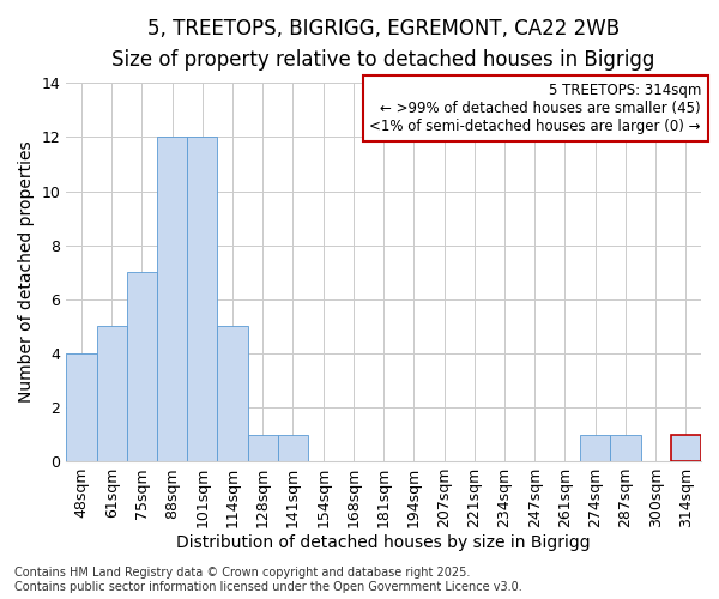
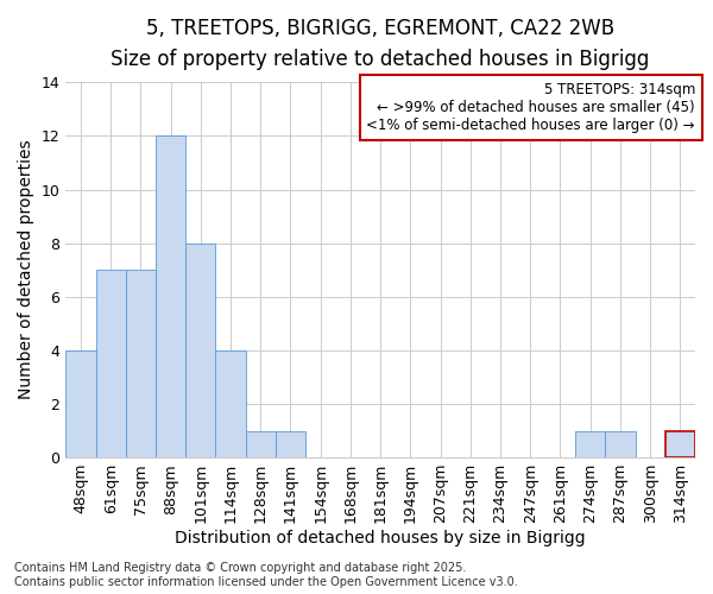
61sqm: 5 -> 7
101sqm: 12 -> 8
114sqm: 5 -> 4
